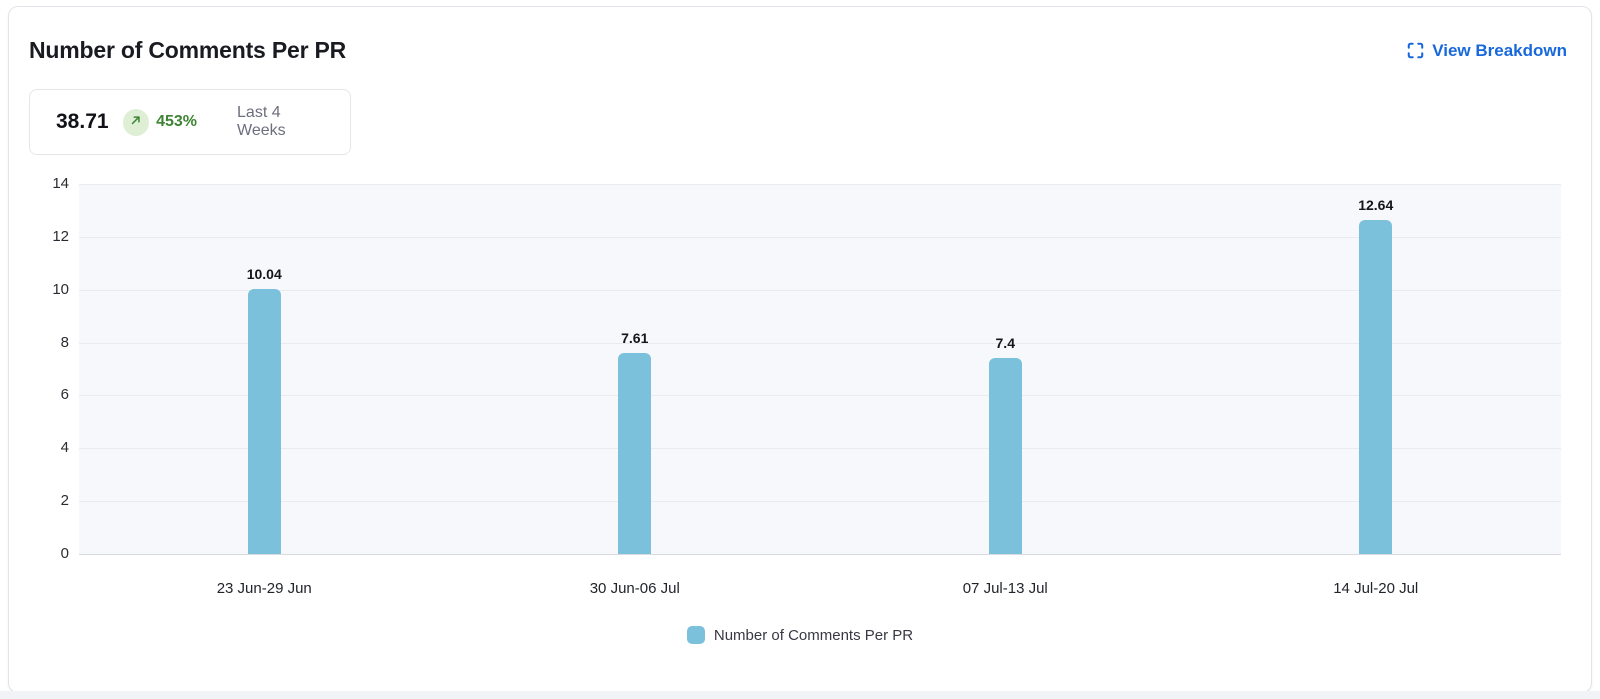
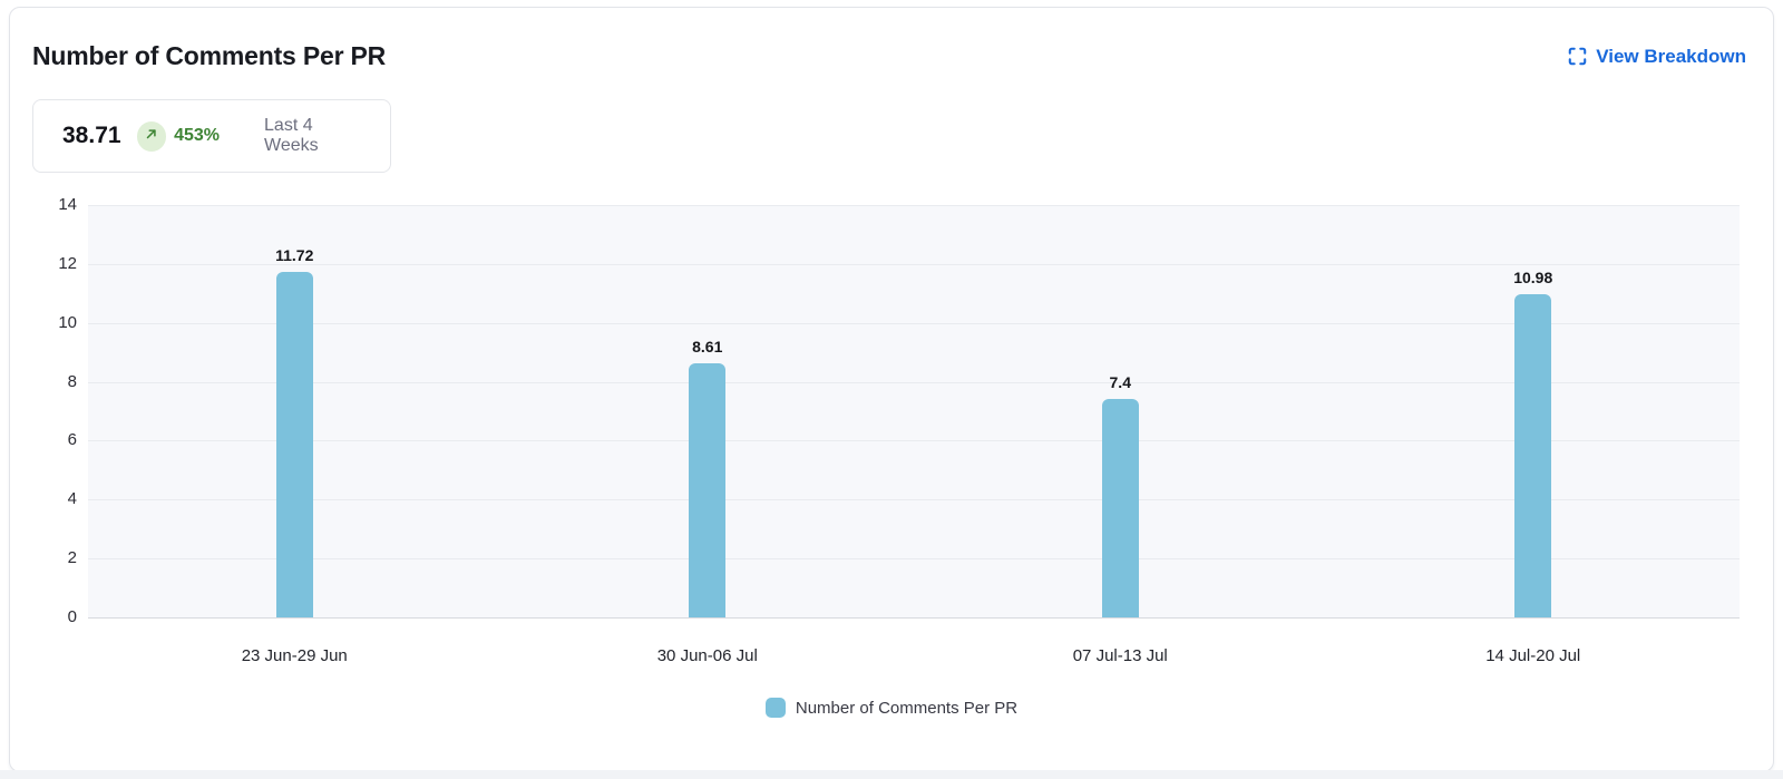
23 Jun-29 Jun: 10.04 -> 11.72
30 Jun-06 Jul: 7.61 -> 8.61
14 Jul-20 Jul: 12.64 -> 10.98
